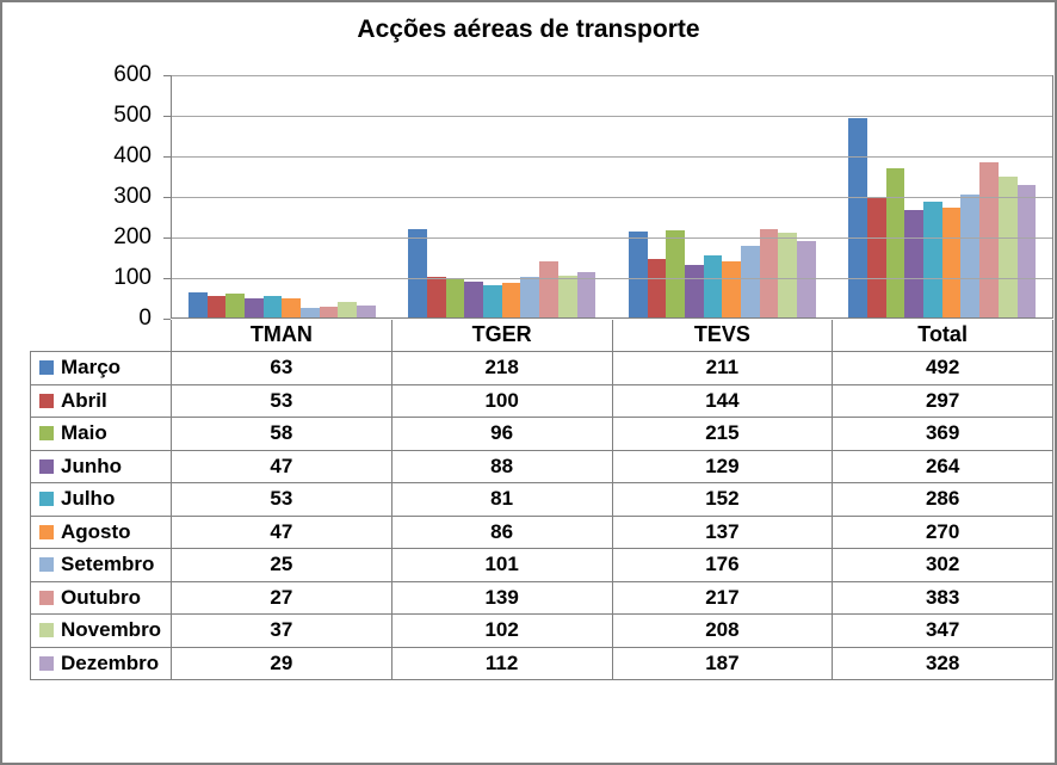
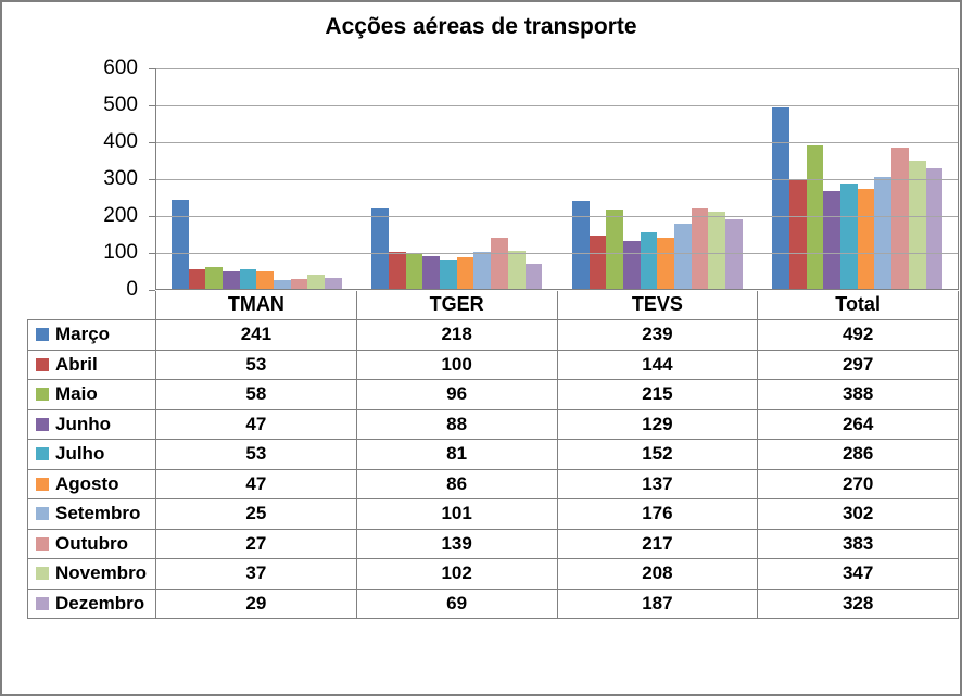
Março/TMAN: 63 -> 241
Dezembro/TGER: 112 -> 69
Março/TEVS: 211 -> 239
Maio/Total: 369 -> 388
